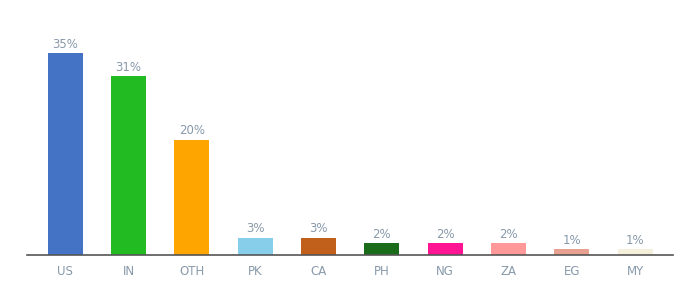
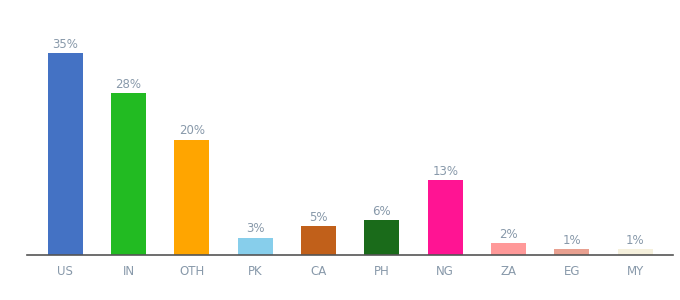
IN: 31% -> 28%
CA: 3% -> 5%
PH: 2% -> 6%
NG: 2% -> 13%
